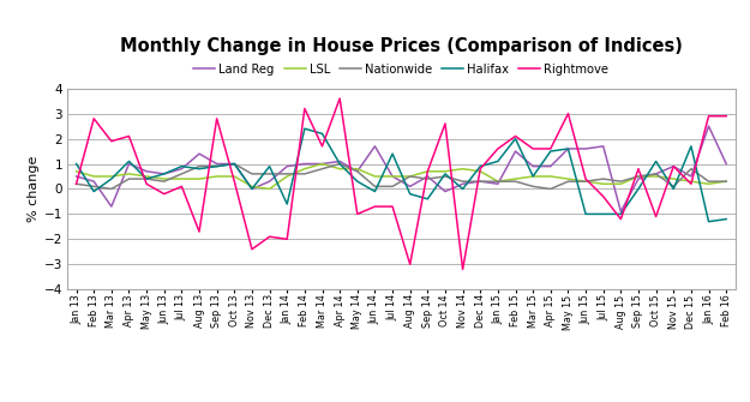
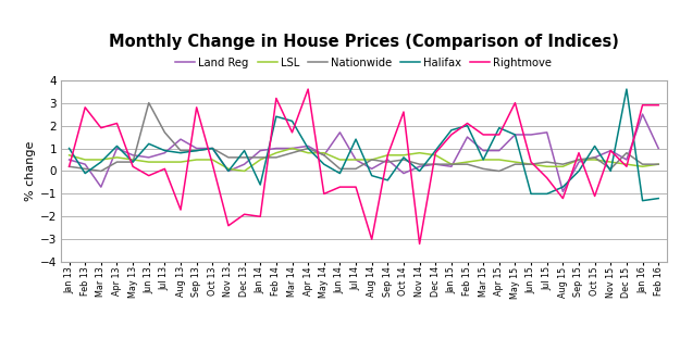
Nationwide/Jun 13: 0.3 -> 3.0
Halifax/Jun 13: 0.6 -> 1.2
Nationwide/Jul 13: 0.6 -> 1.7
Halifax/Jan 15: 1.1 -> 1.8
Halifax/Apr 15: 1.5 -> 1.9
Halifax/Aug 15: -1.0 -> -0.7
Halifax/Dec 15: 1.7 -> 3.6
